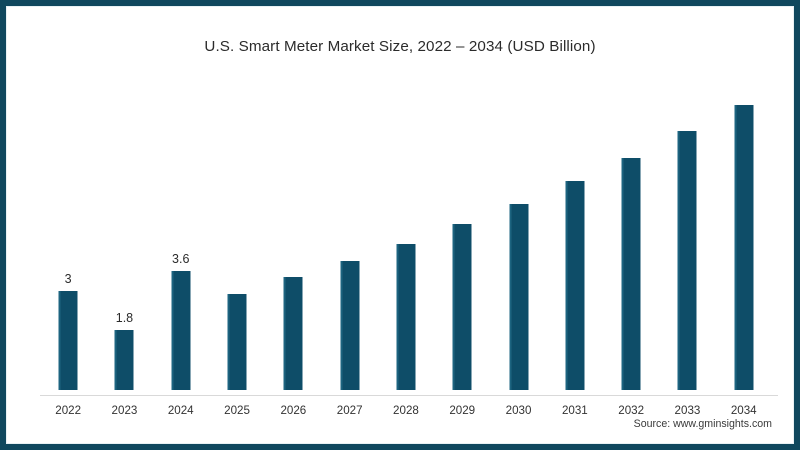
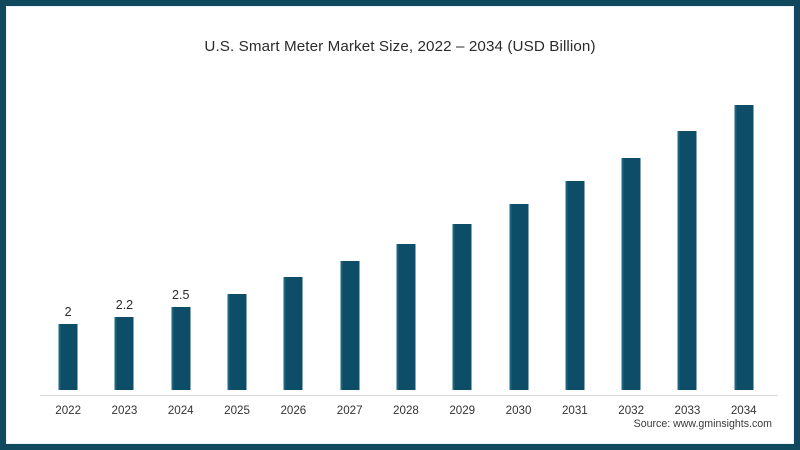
2022: 3 -> 2
2023: 1.8 -> 2.2
2024: 3.6 -> 2.5
